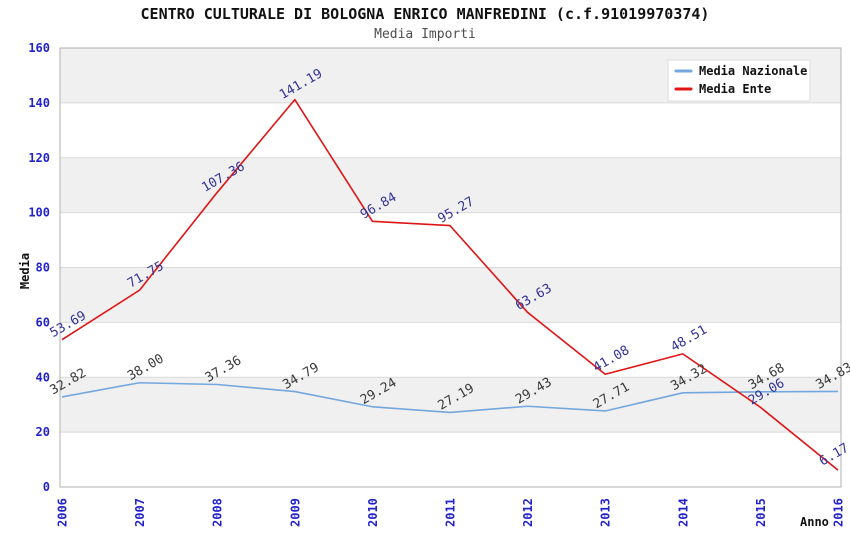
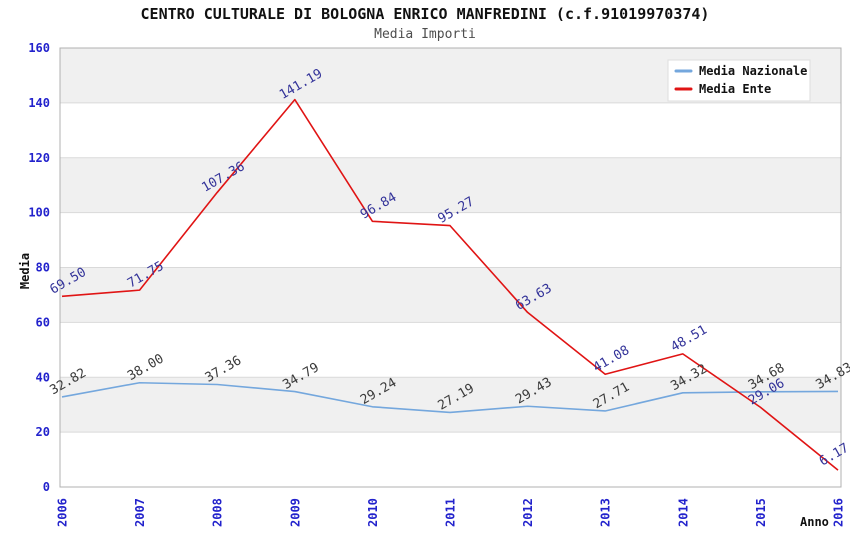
Media Ente/2006: 53.69 -> 69.50
